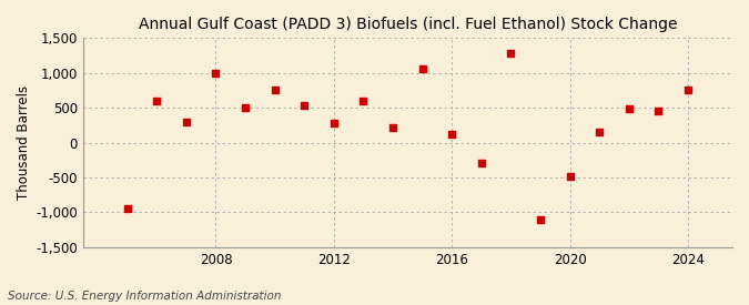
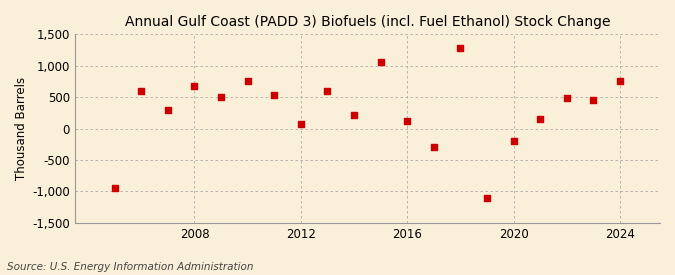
2008: 1,000 -> 680
2012: 280 -> 80
2020: -480 -> -200
